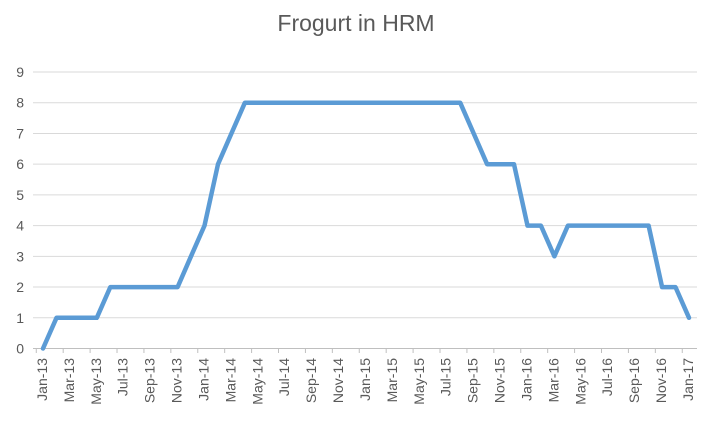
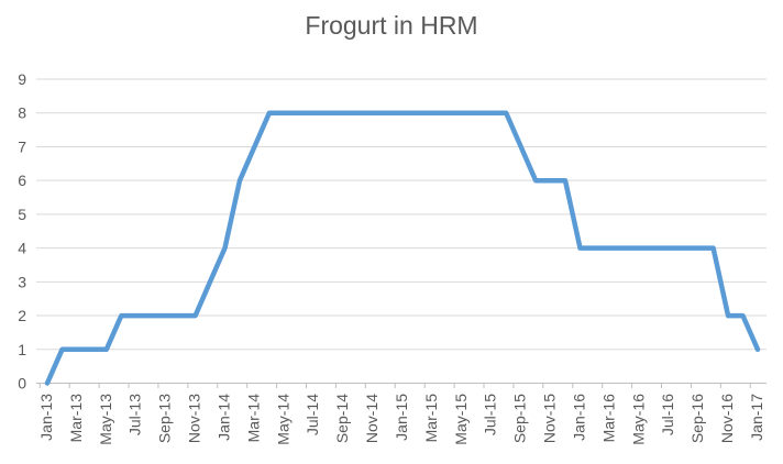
Mar-16: 3 -> 4
